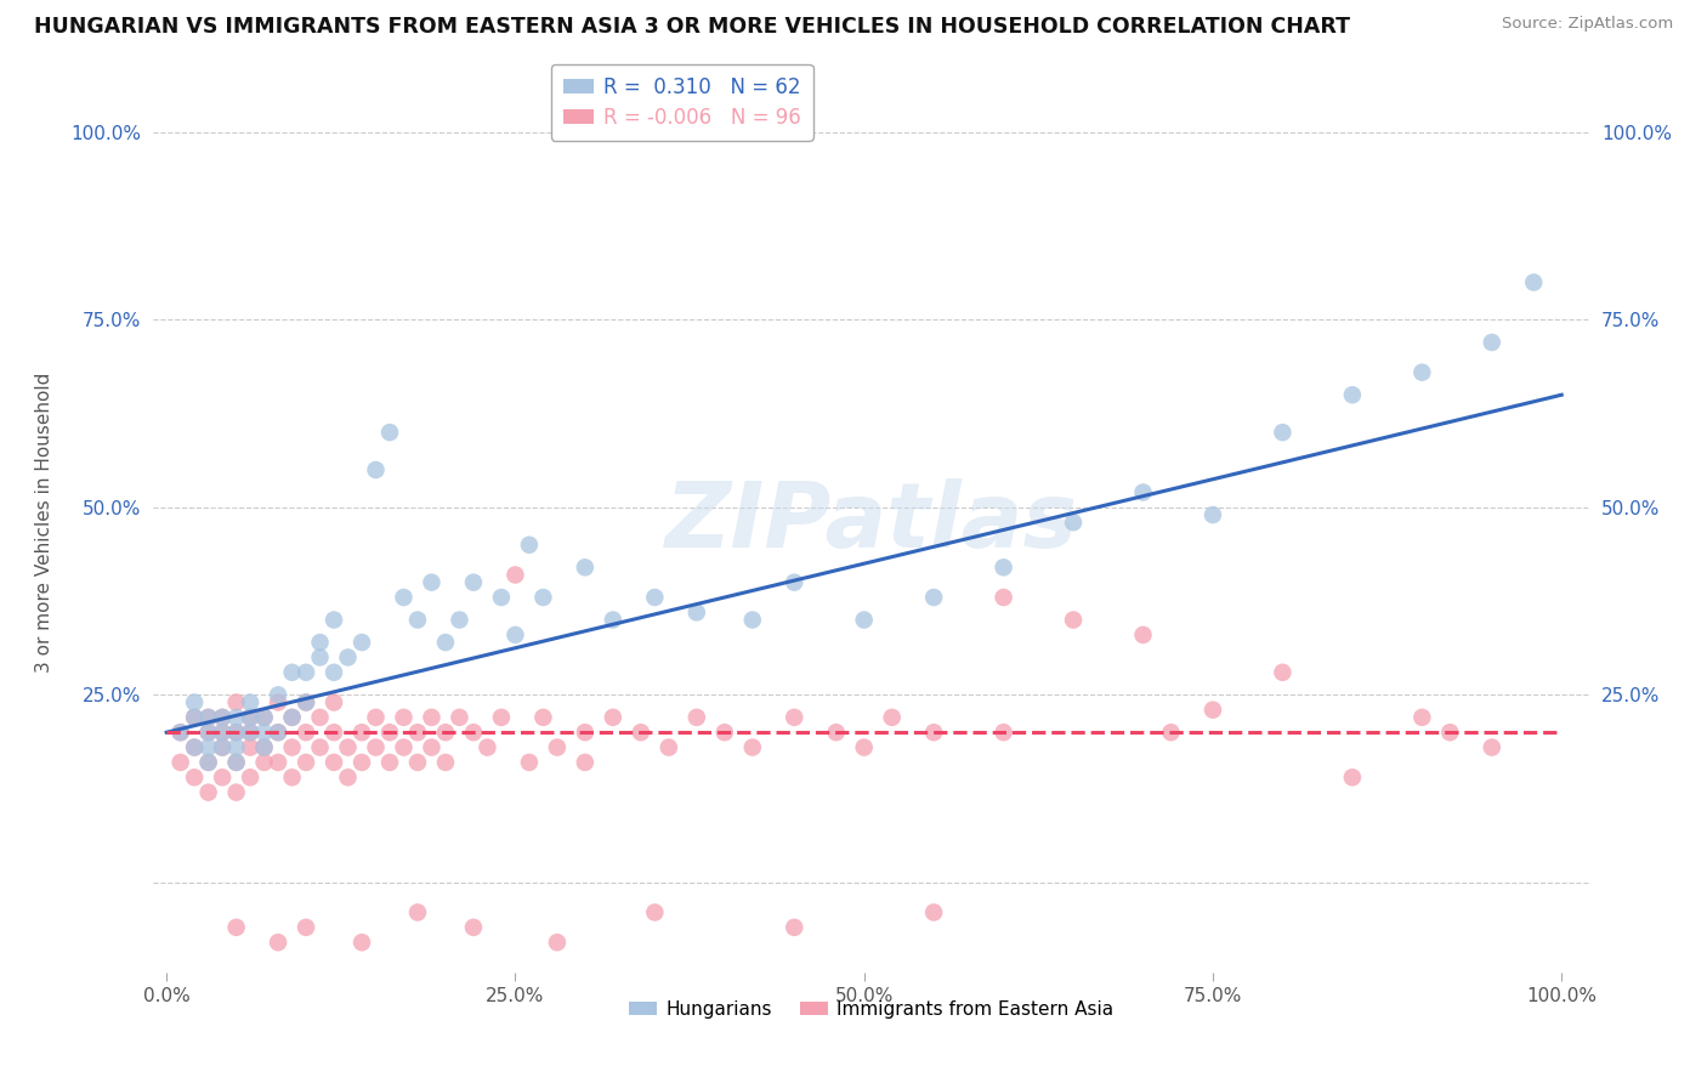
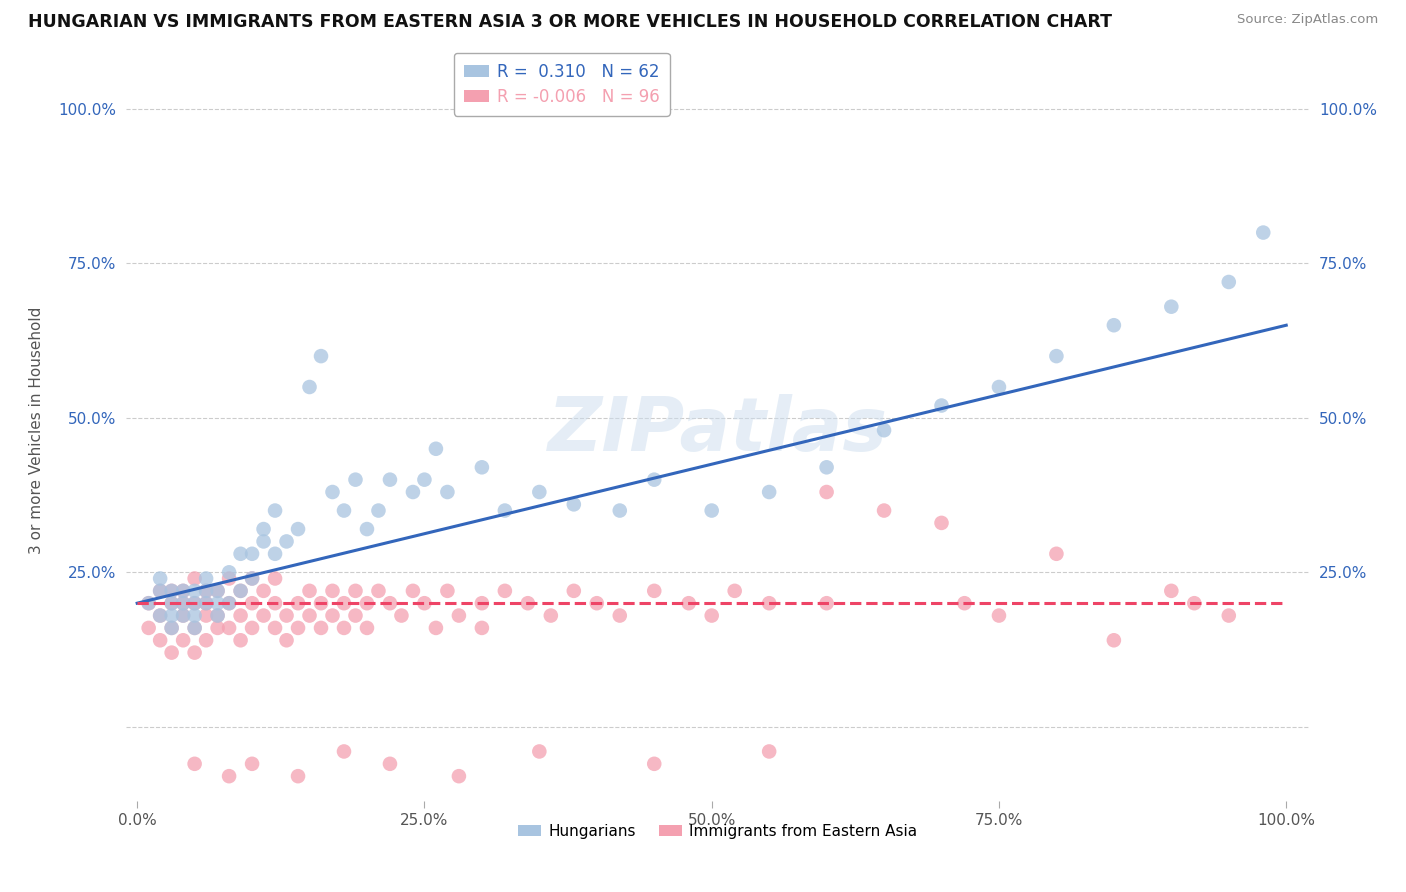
Hungarians/25.0%: 33% -> 40%
Immigrants from Eastern Asia/25.0%: 41% -> 20%
Hungarians/75.0%: 49% -> 55%
Immigrants from Eastern Asia/75.0%: 23% -> 18%
